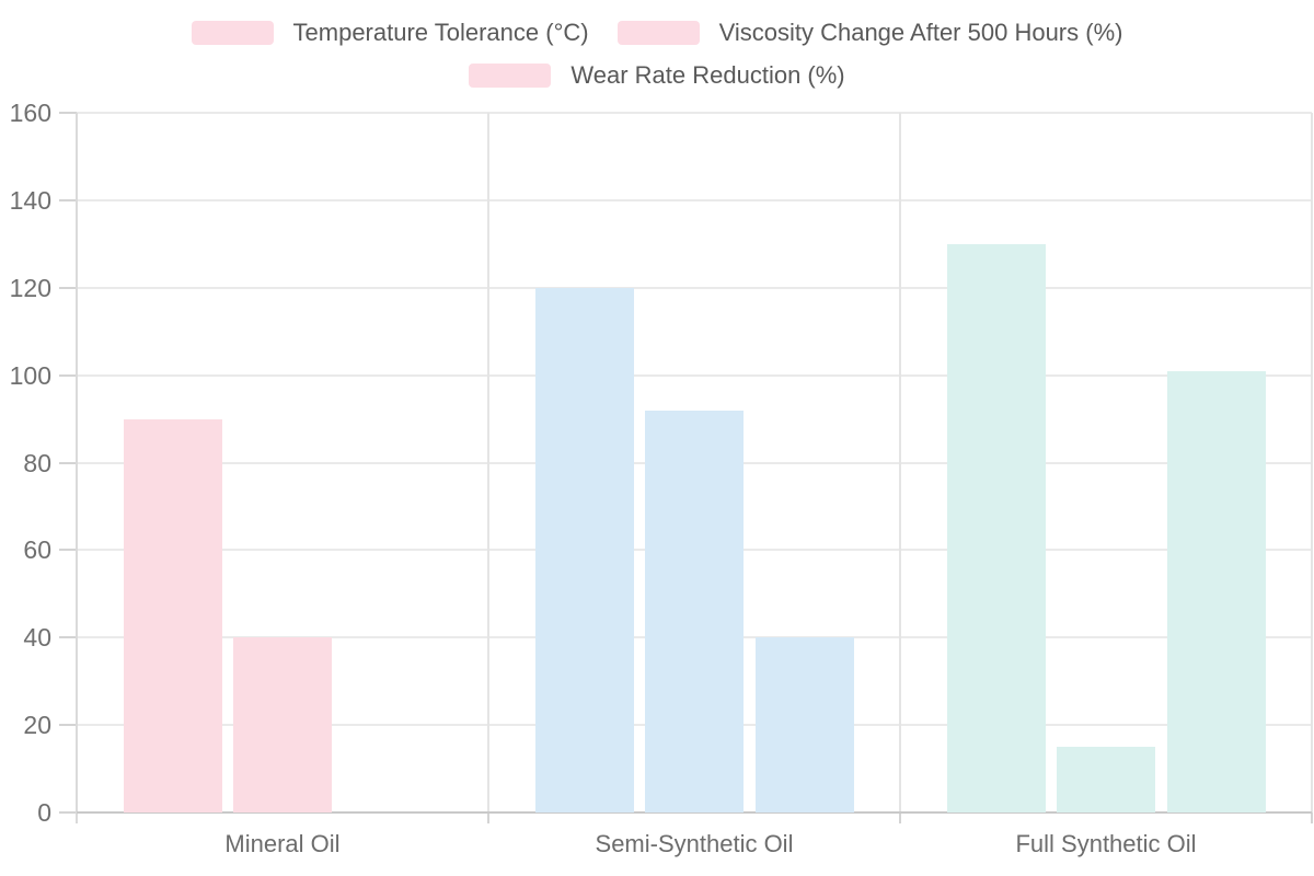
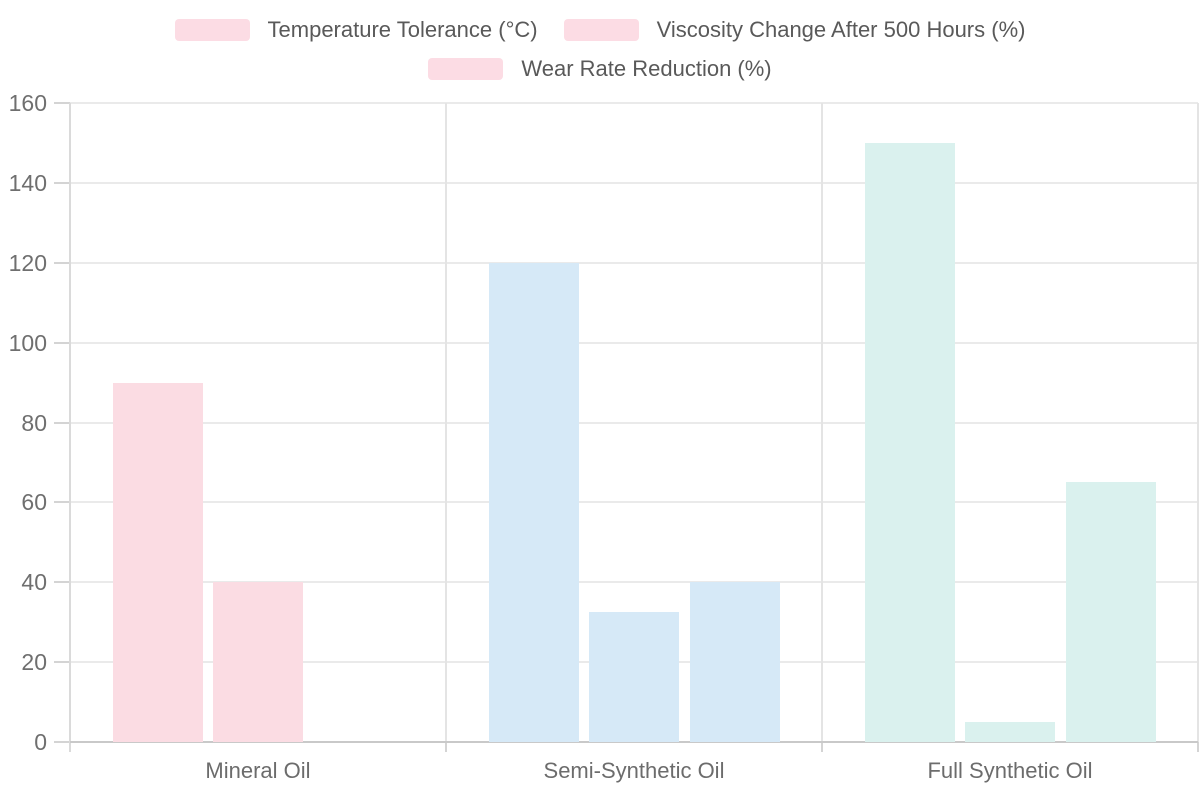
Viscosity Change After 500 Hours (%)/Semi-Synthetic Oil: 92 -> 32
Temperature Tolerance (°C)/Full Synthetic Oil: 130 -> 150
Viscosity Change After 500 Hours (%)/Full Synthetic Oil: 15 -> 5
Wear Rate Reduction (%)/Full Synthetic Oil: 101 -> 65
